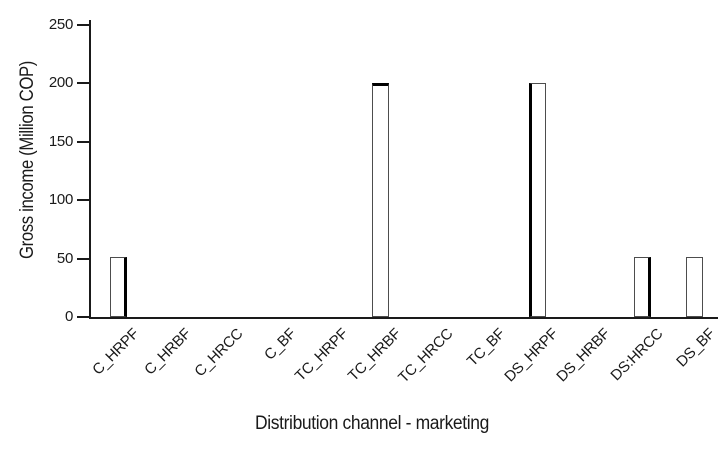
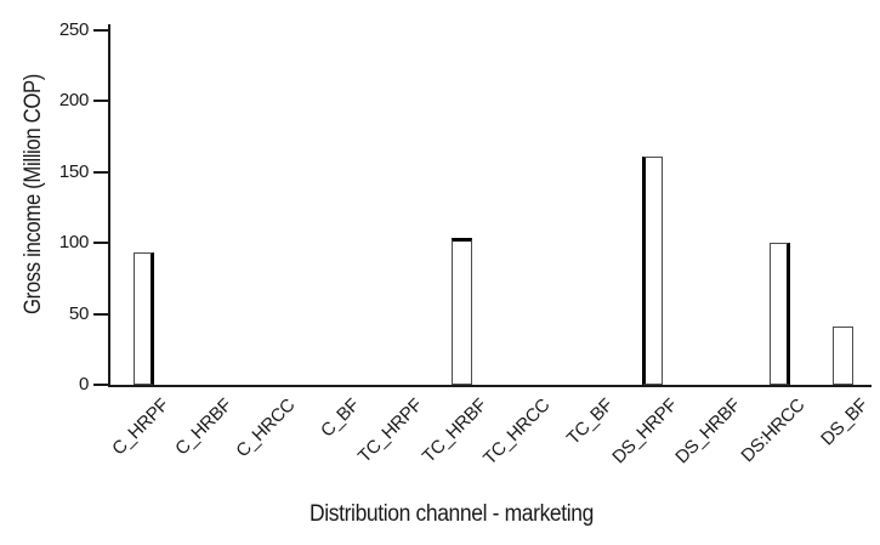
C_HRPF: 51 -> 93
TC_HRBF: 200 -> 104
DS_HRPF: 200 -> 161
DS:HRCC: 51 -> 100
DS_BF: 51 -> 41
